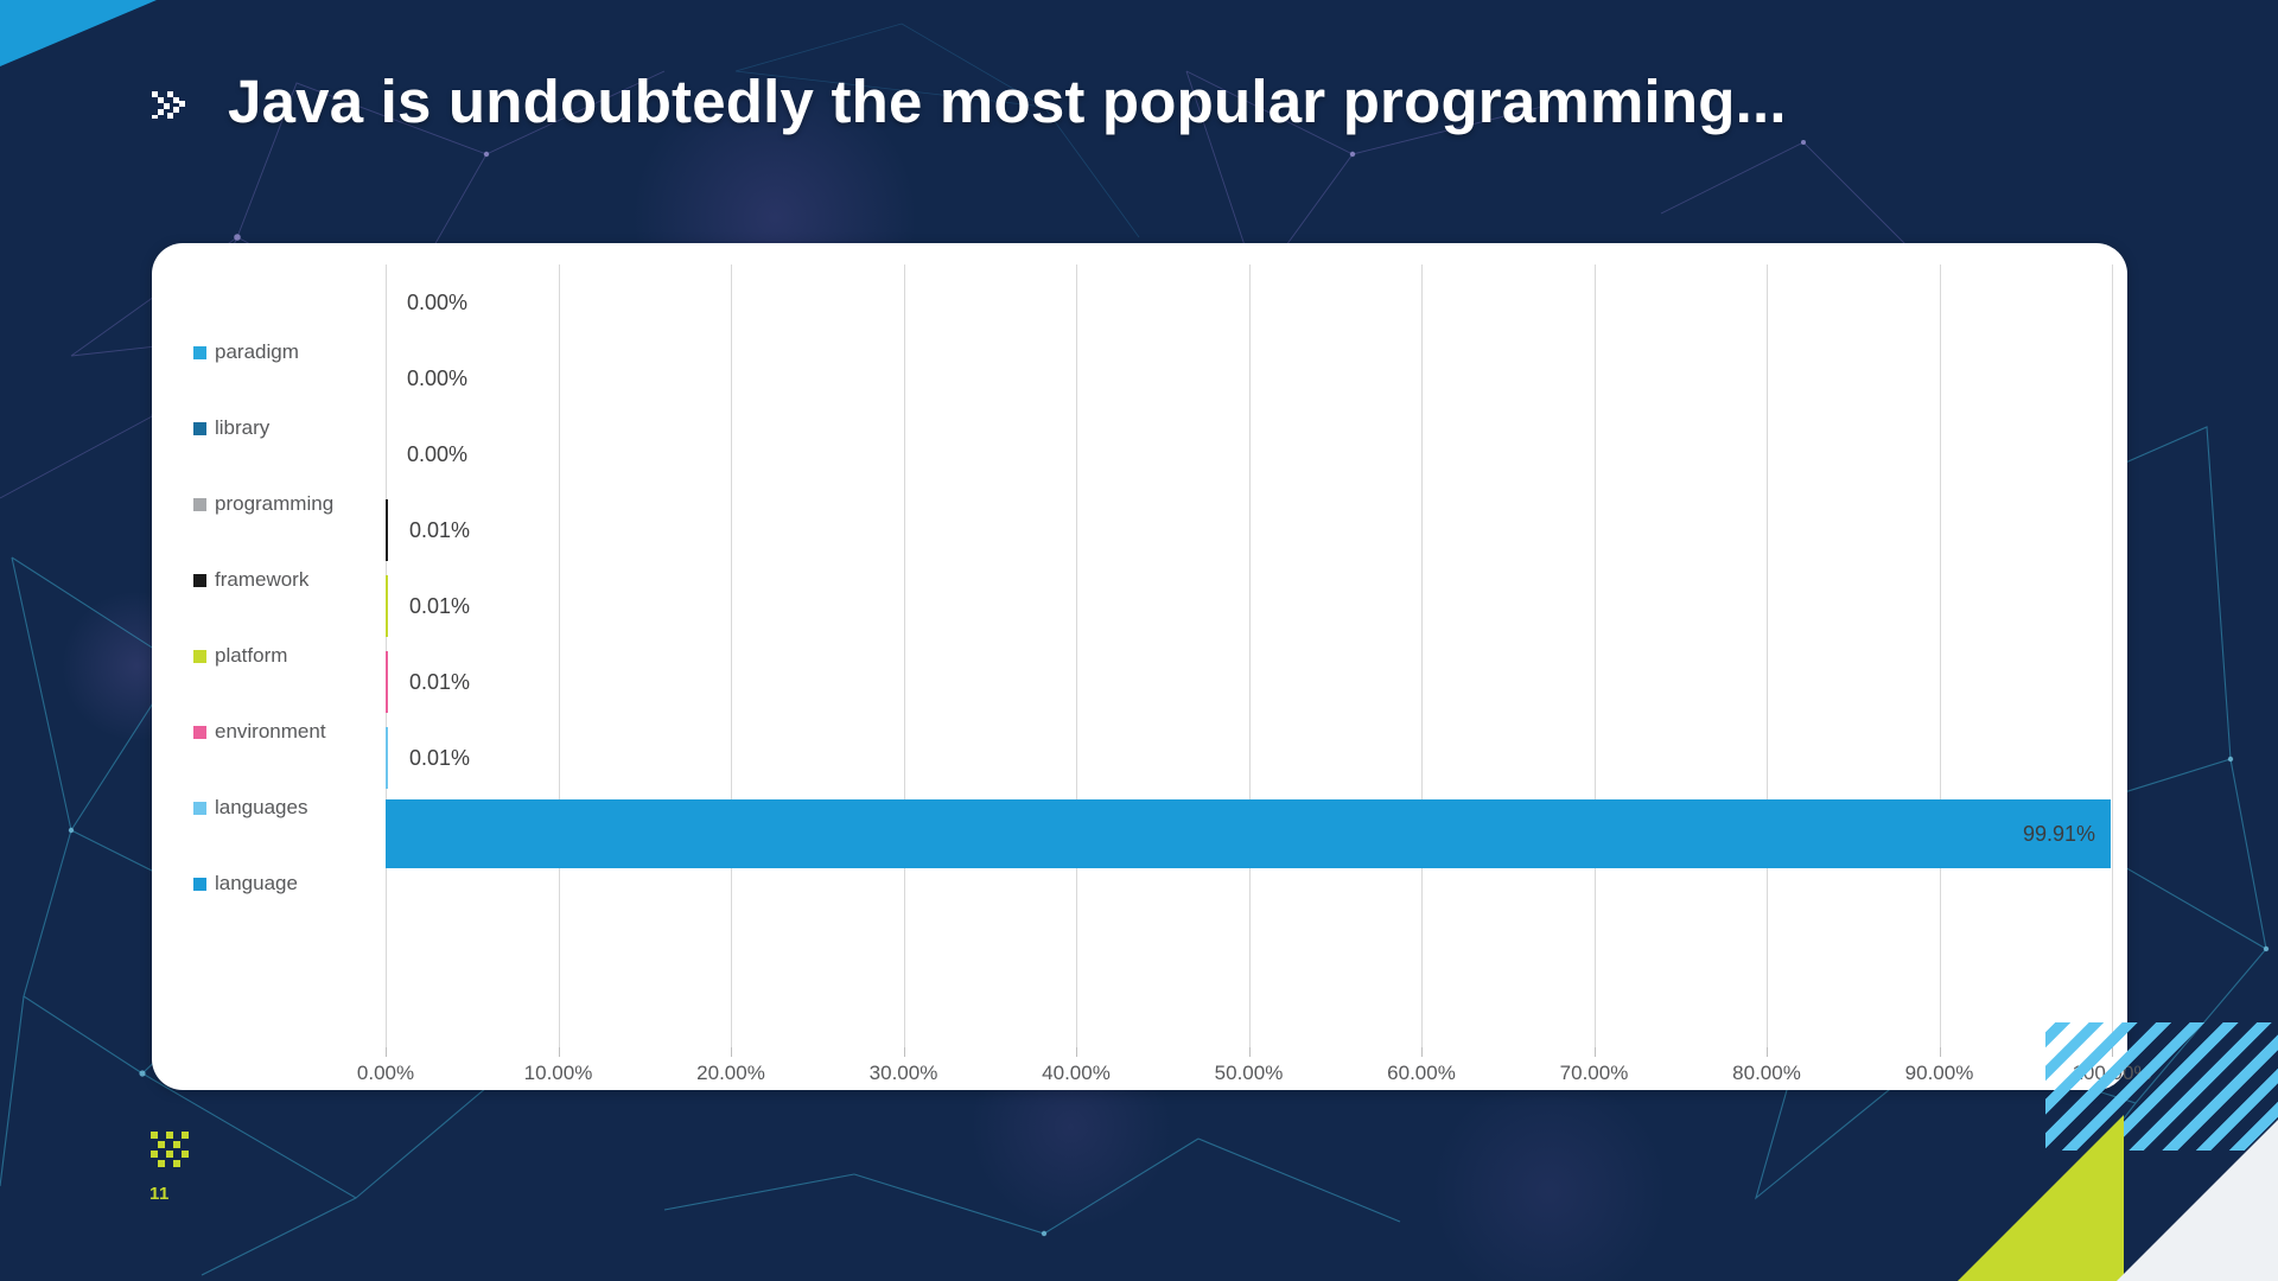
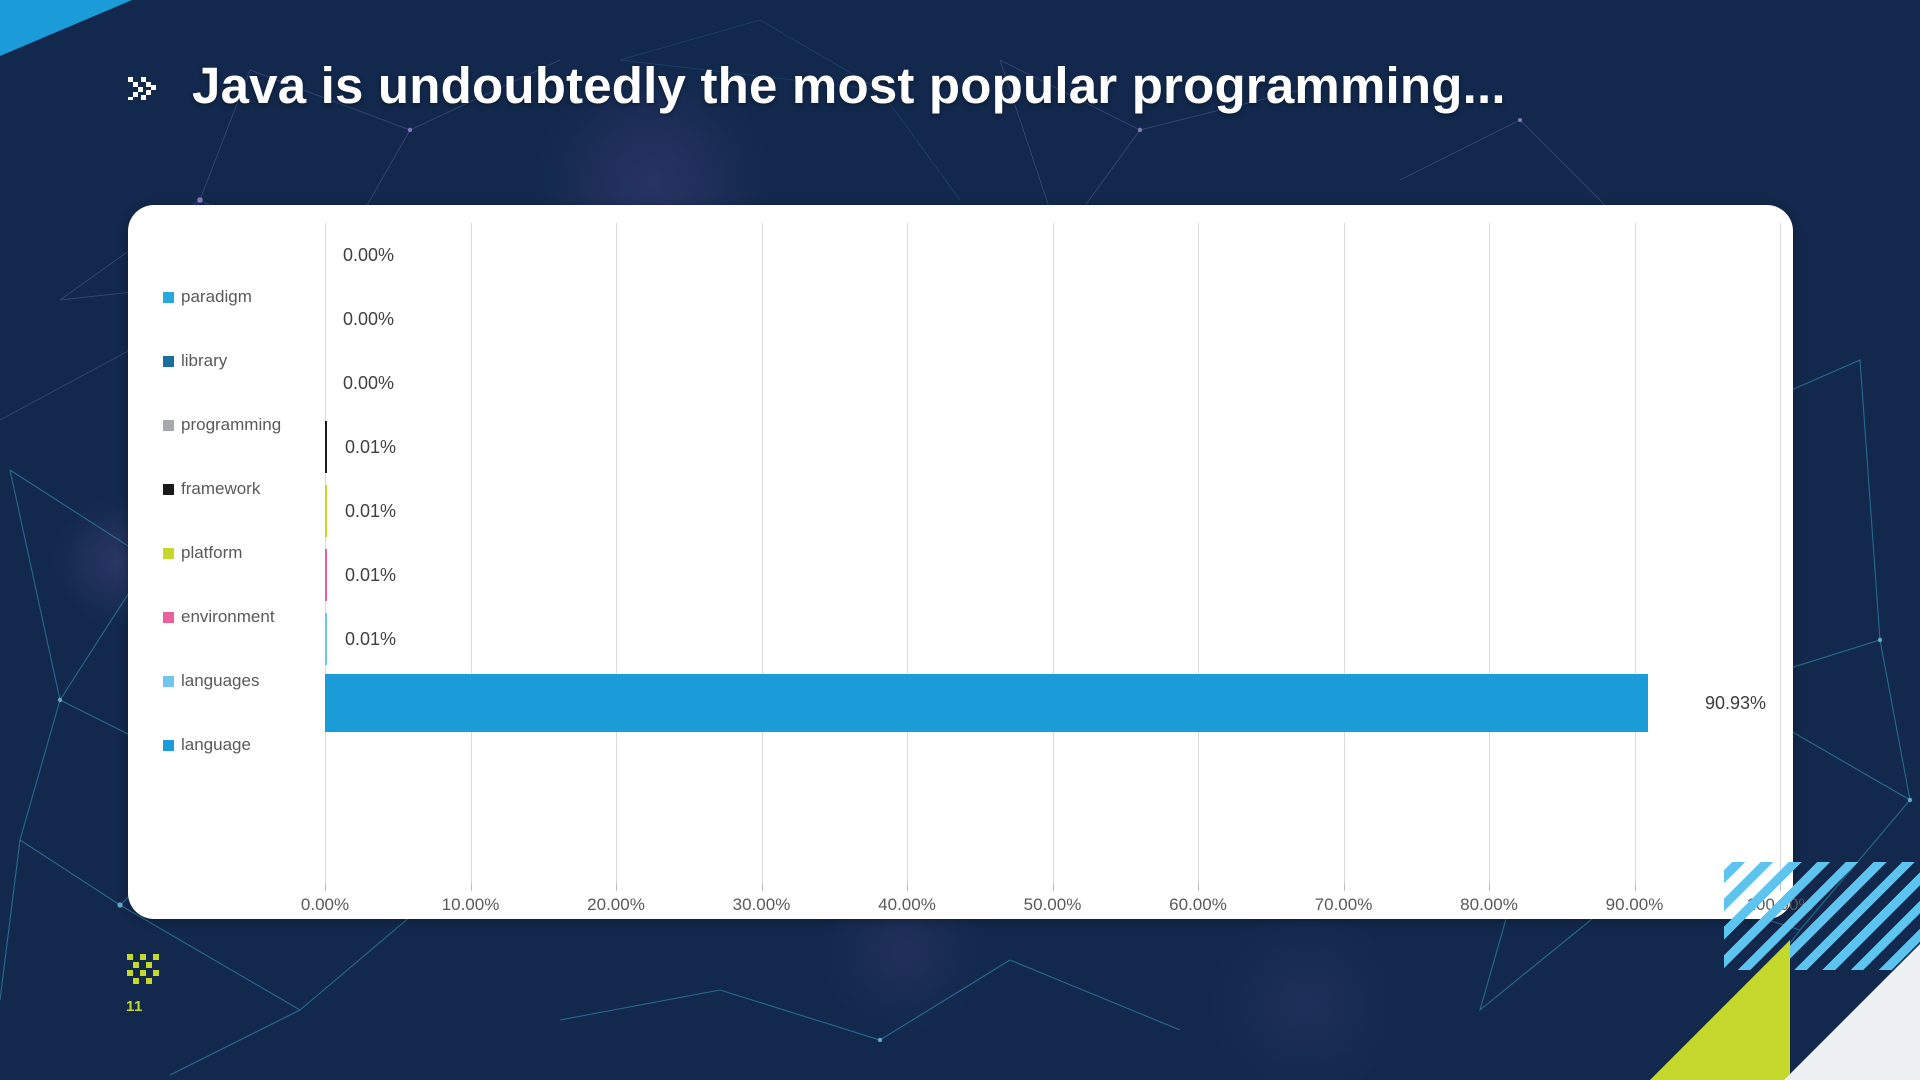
language: 99.91% -> 90.93%
